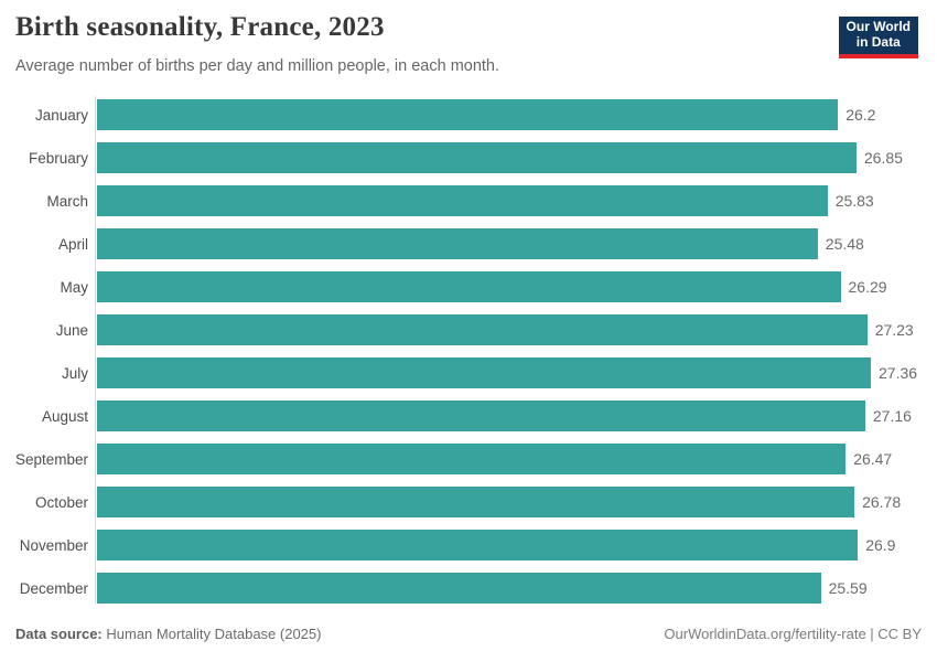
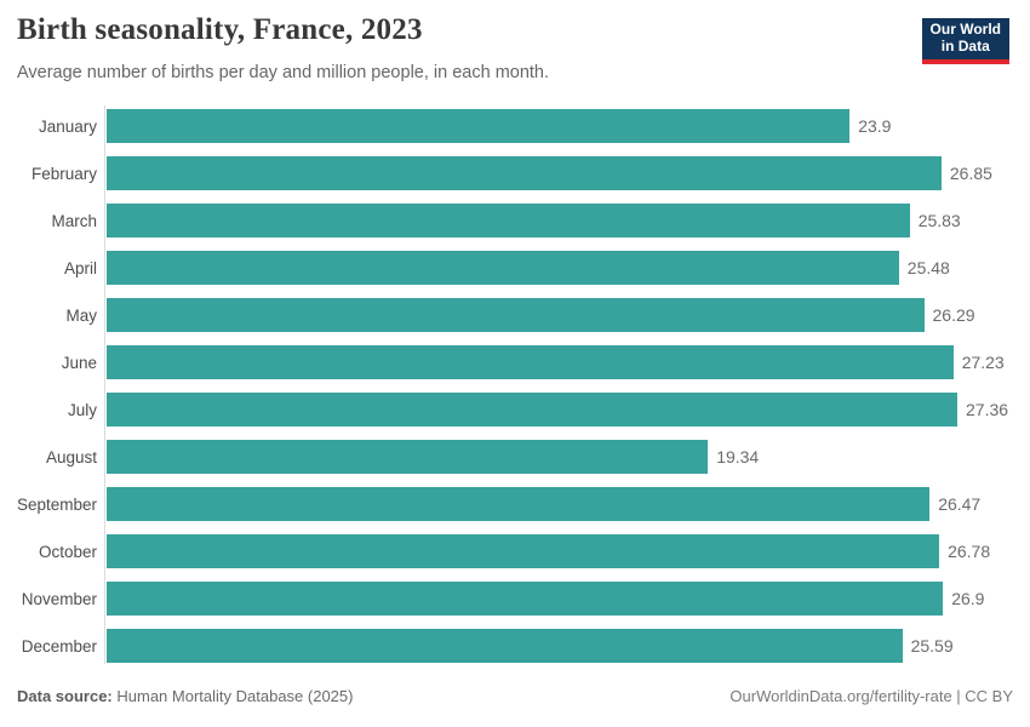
January: 26.2 -> 23.9
August: 27.16 -> 19.34
